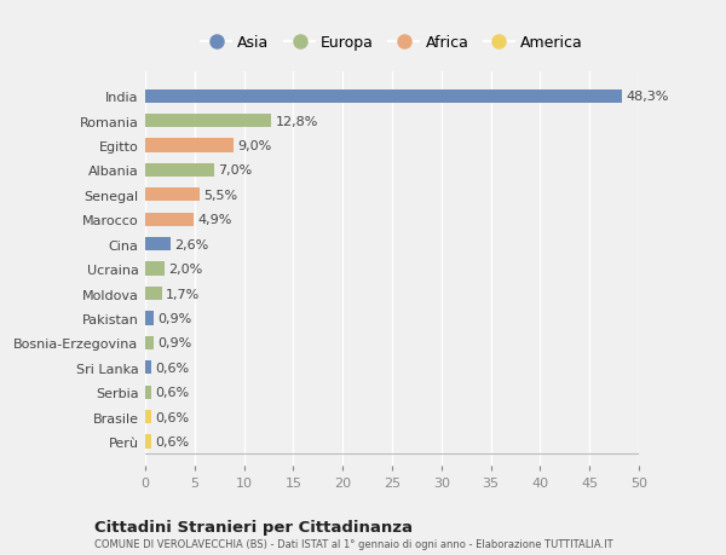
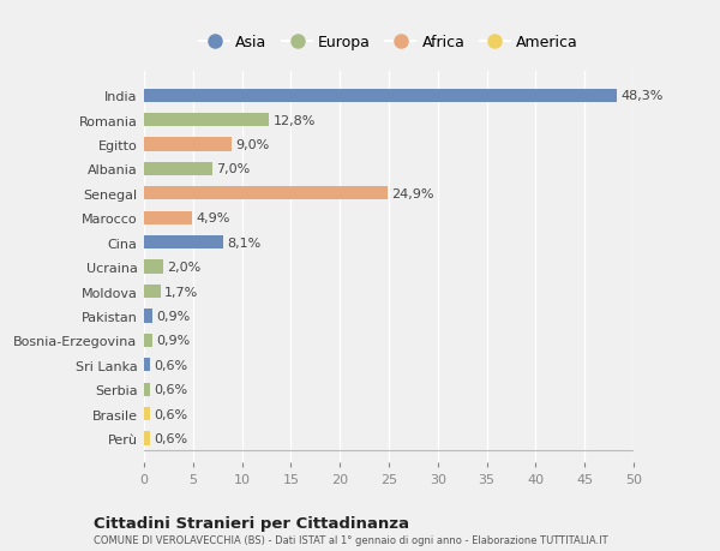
Senegal: 5,5% -> 24,9%
Cina: 2,6% -> 8,1%
